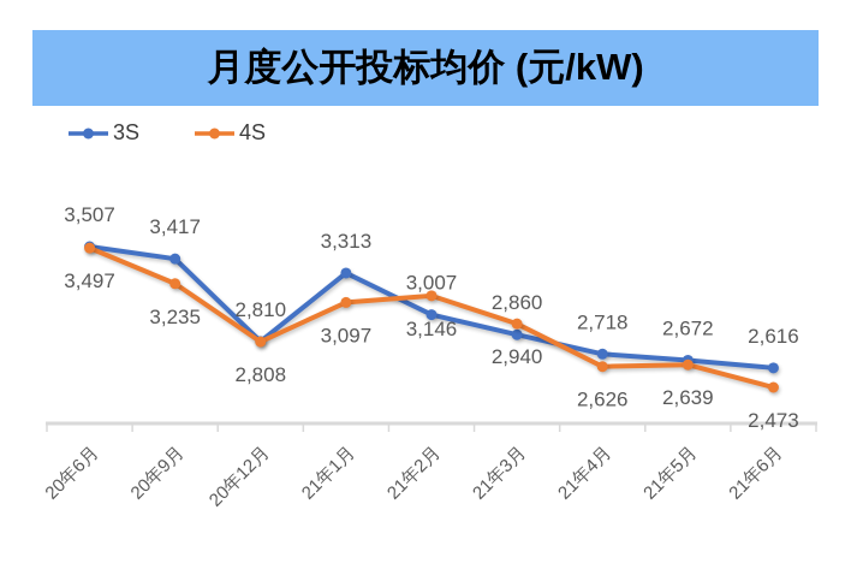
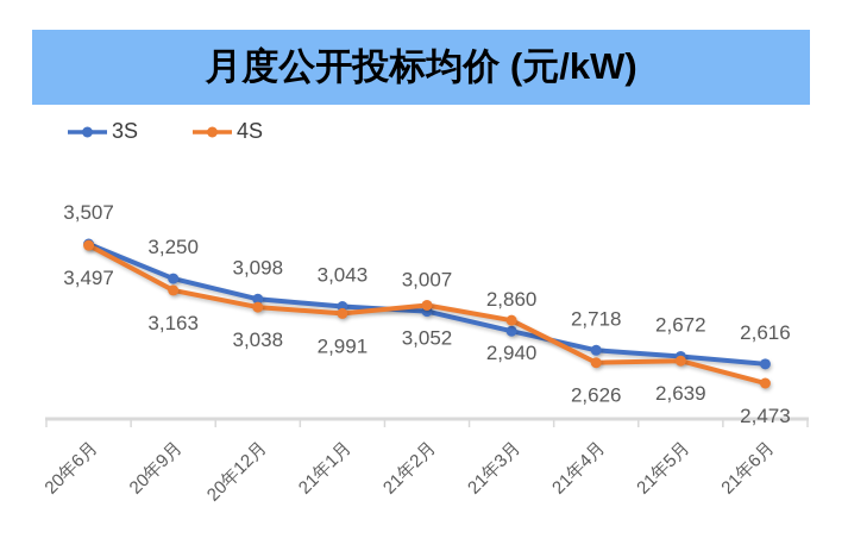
3S/20年9月: 3,417 -> 3,250
4S/20年9月: 3,235 -> 3,163
3S/20年12月: 2,810 -> 3,098
4S/20年12月: 2,808 -> 3,038
3S/21年1月: 3,313 -> 3,043
4S/21年1月: 3,097 -> 2,991
4S/21年2月: 3,146 -> 3,052
